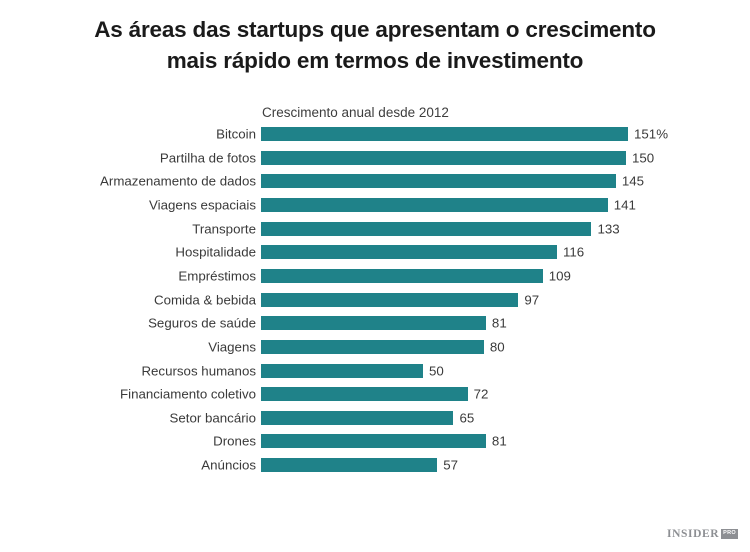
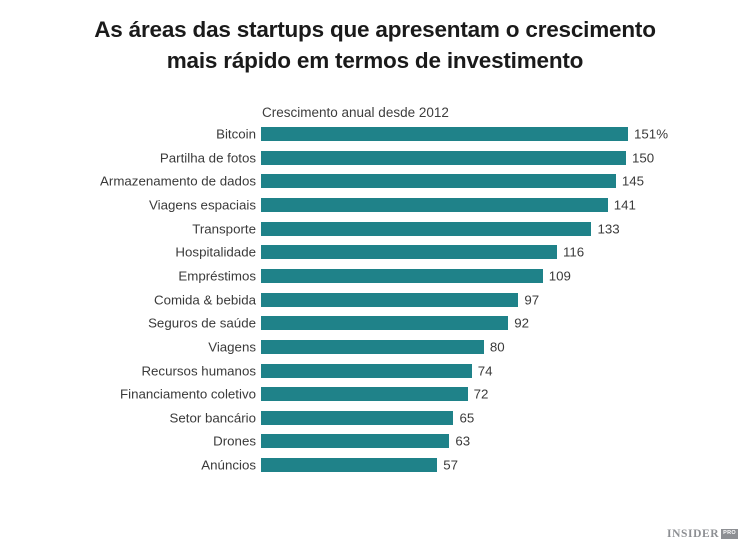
Seguros de saúde: 81 -> 92
Recursos humanos: 50 -> 74
Drones: 81 -> 63
